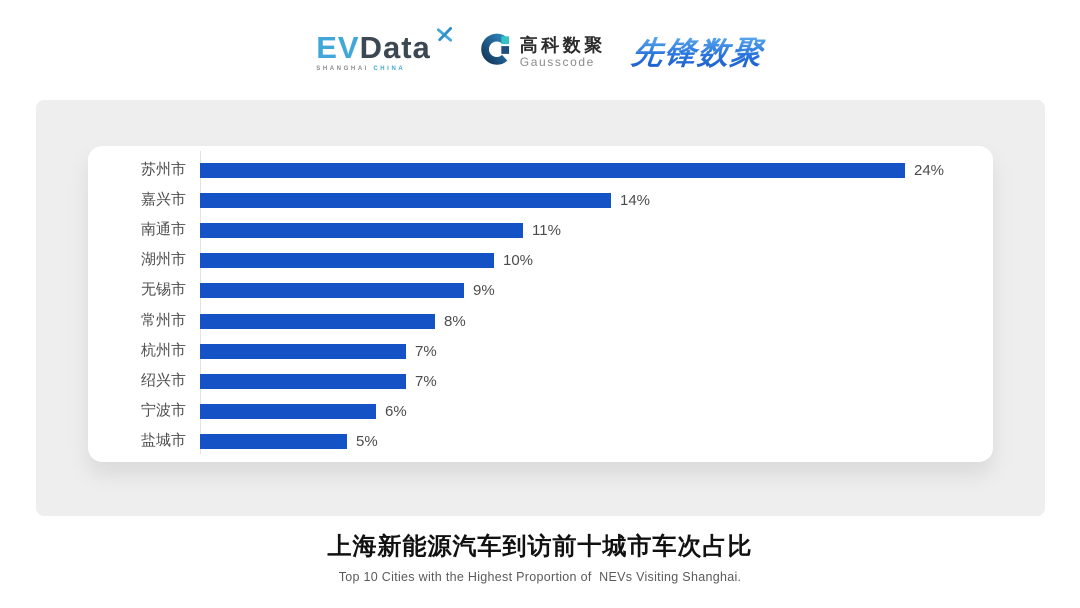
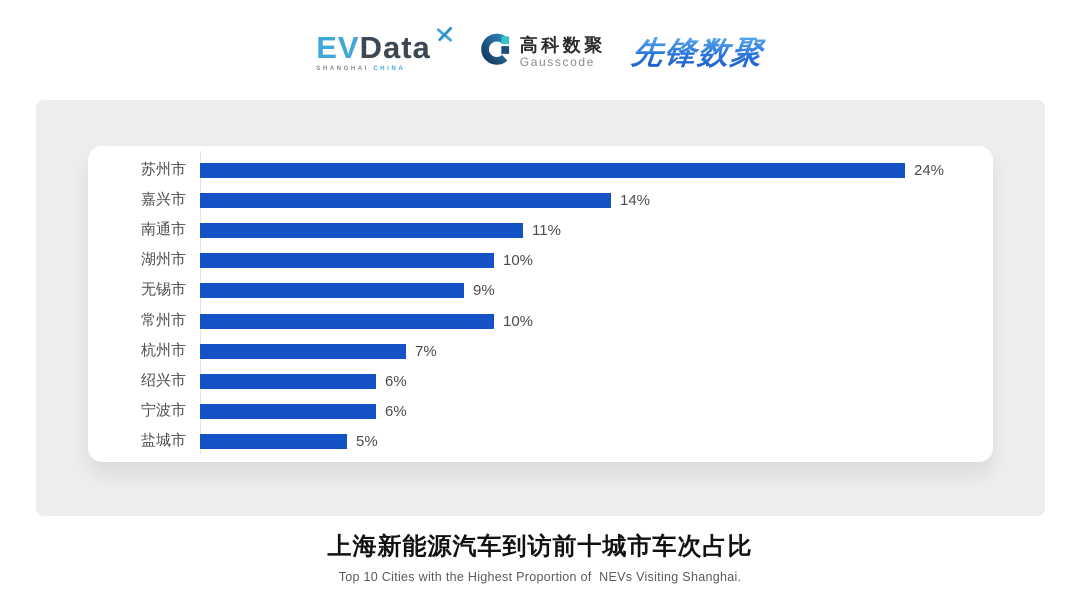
常州市: 8% -> 10%
绍兴市: 7% -> 6%
